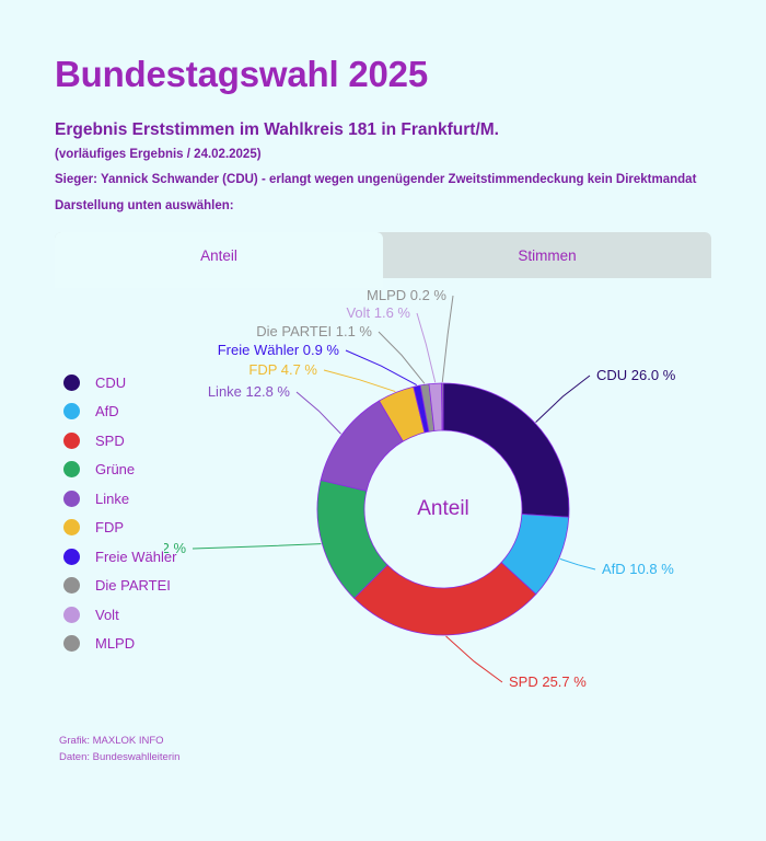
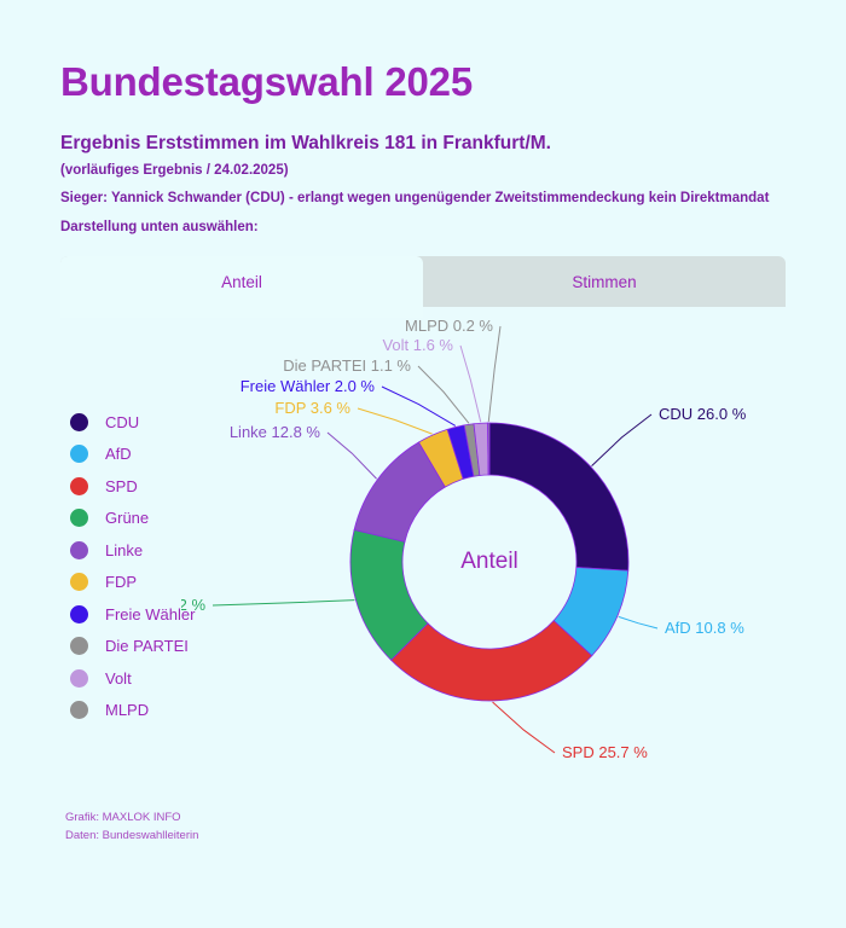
FDP: 4.7 -> 3.6
Freie Wähler: 0.9 -> 2.0
